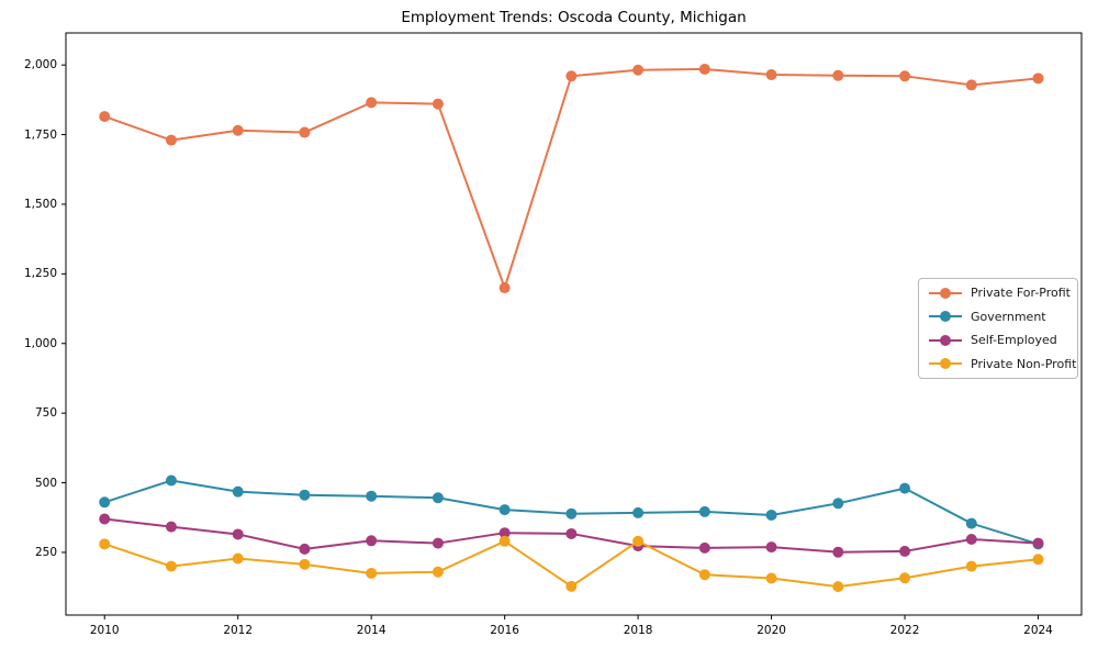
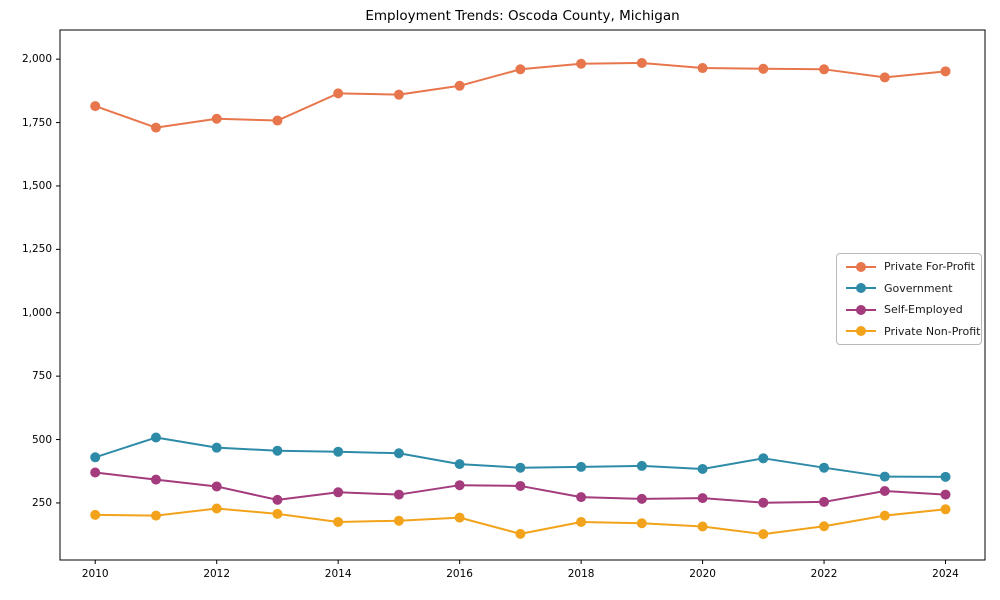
Private Non-Profit/2010: 280 -> 200
Private For-Profit/2016: 1200 -> 1900
Private Non-Profit/2016: 290 -> 190
Private Non-Profit/2018: 290 -> 180
Government/2022: 480 -> 390
Government/2024: 280 -> 350
